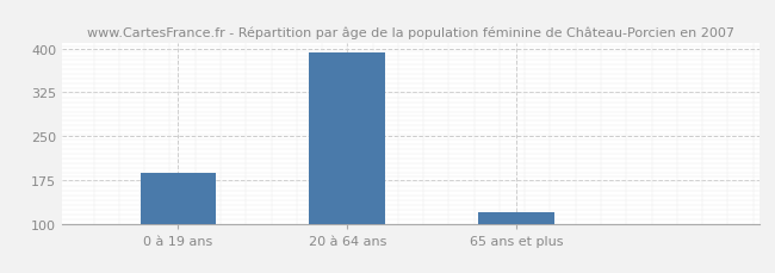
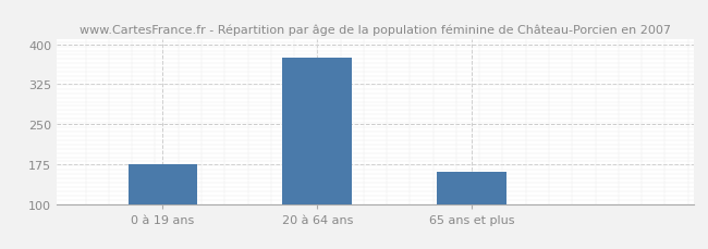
0 à 19 ans: 186 -> 175
20 à 64 ans: 394 -> 375
65 ans et plus: 120 -> 160
